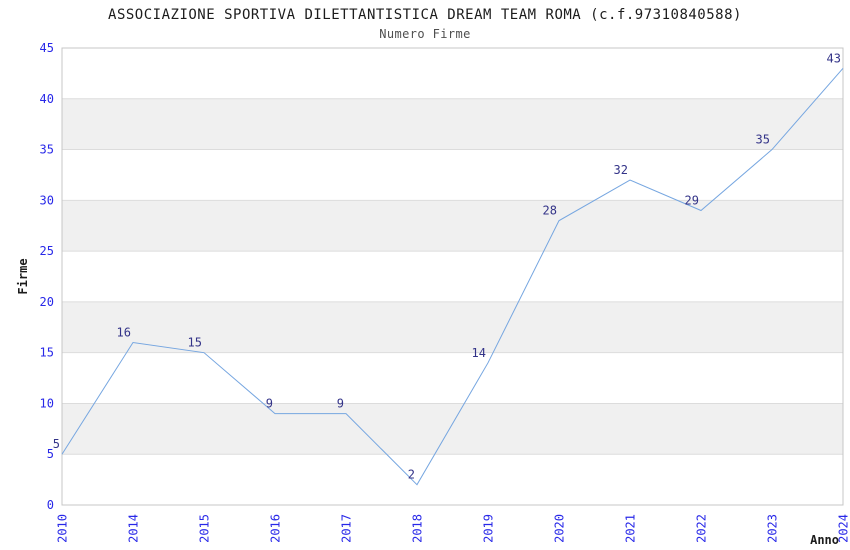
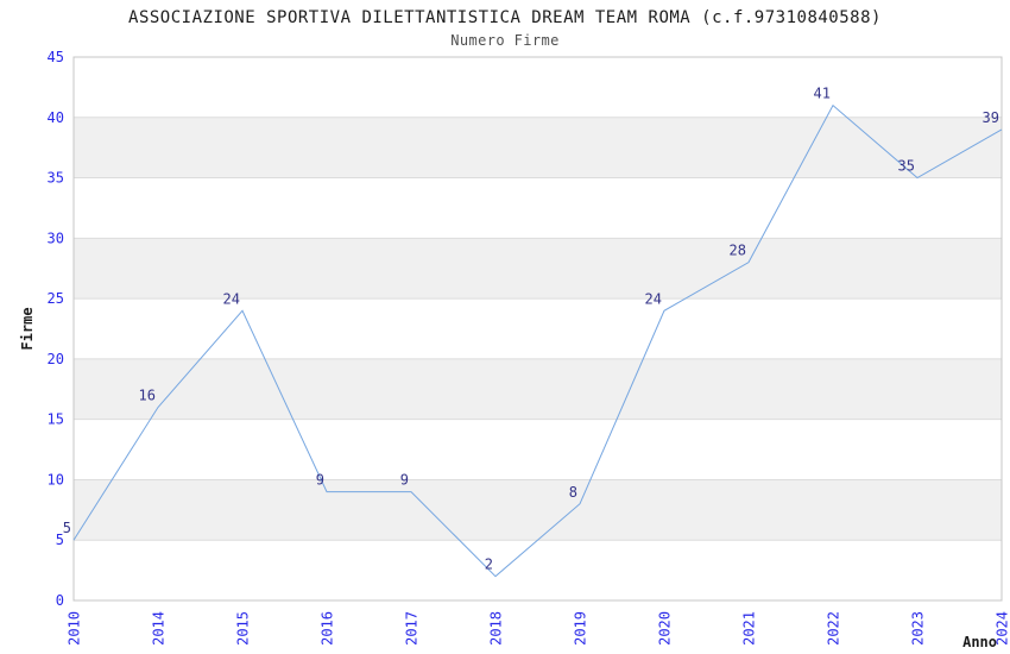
2015: 15 -> 24
2019: 14 -> 8
2020: 28 -> 24
2021: 32 -> 28
2022: 29 -> 41
2024: 43 -> 39
